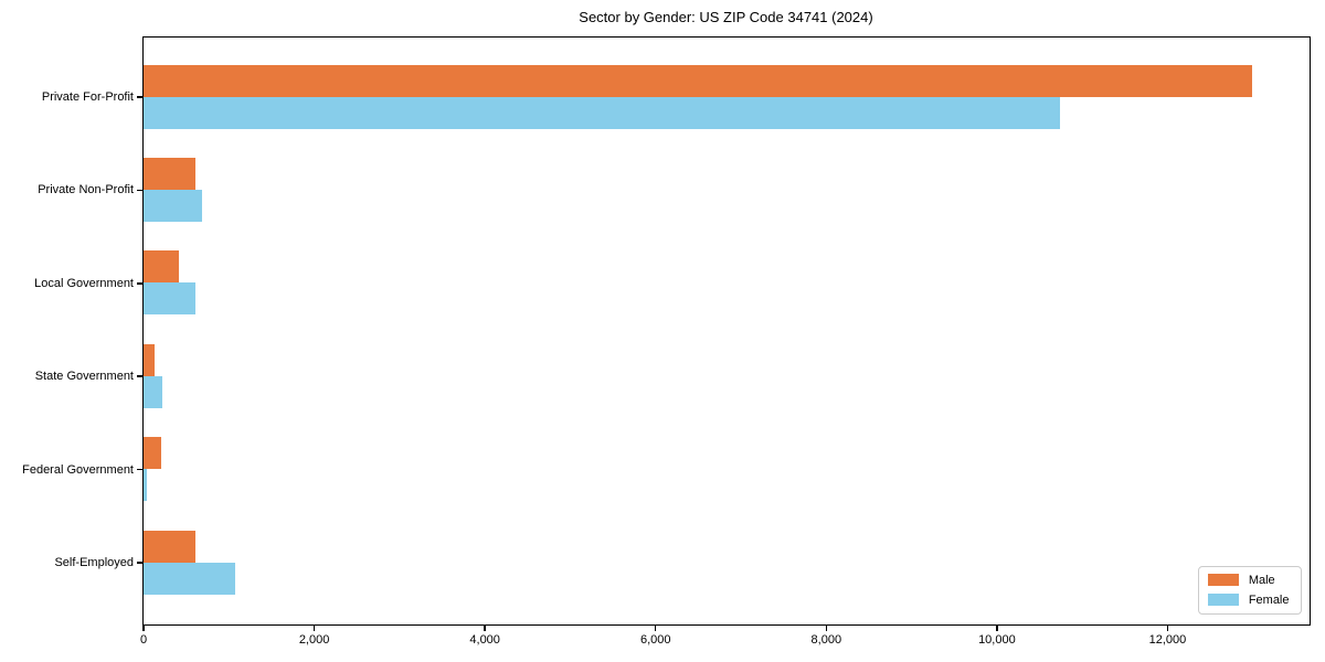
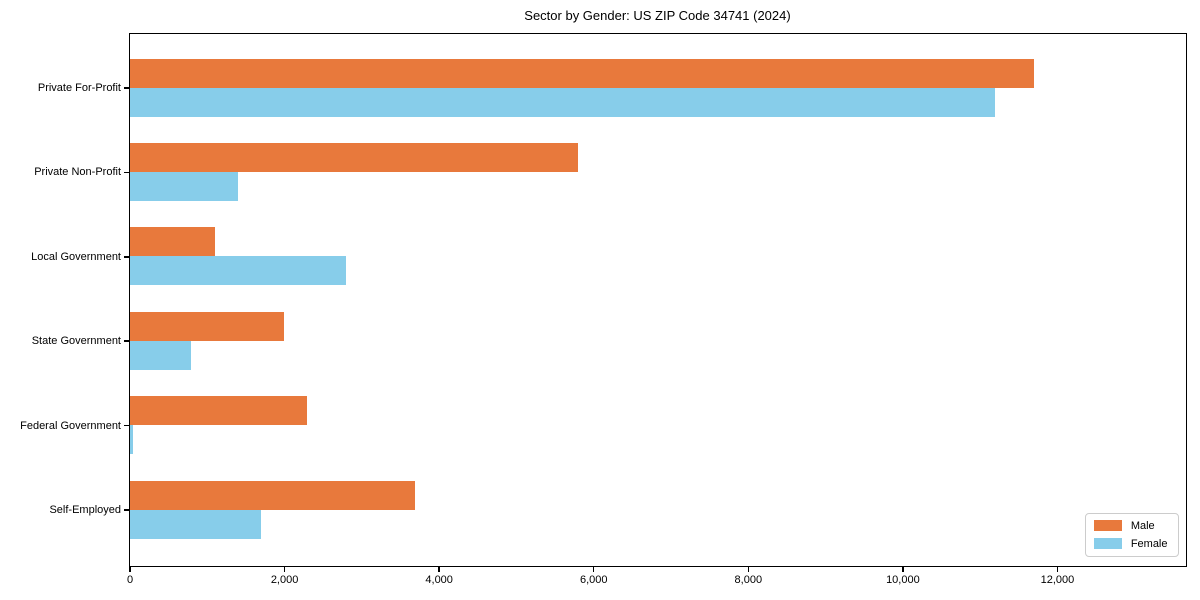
Male/Private For-Profit: 13000 -> 11700
Female/Private For-Profit: 10800 -> 11200
Male/Private Non-Profit: 600 -> 5800
Female/Private Non-Profit: 700 -> 1400
Male/Local Government: 400 -> 1100
Female/Local Government: 600 -> 2800
Male/State Government: 100 -> 2000
Female/State Government: 200 -> 800
Male/Federal Government: 200 -> 2300
Male/Self-Employed: 600 -> 3700
Female/Self-Employed: 1100 -> 1700
